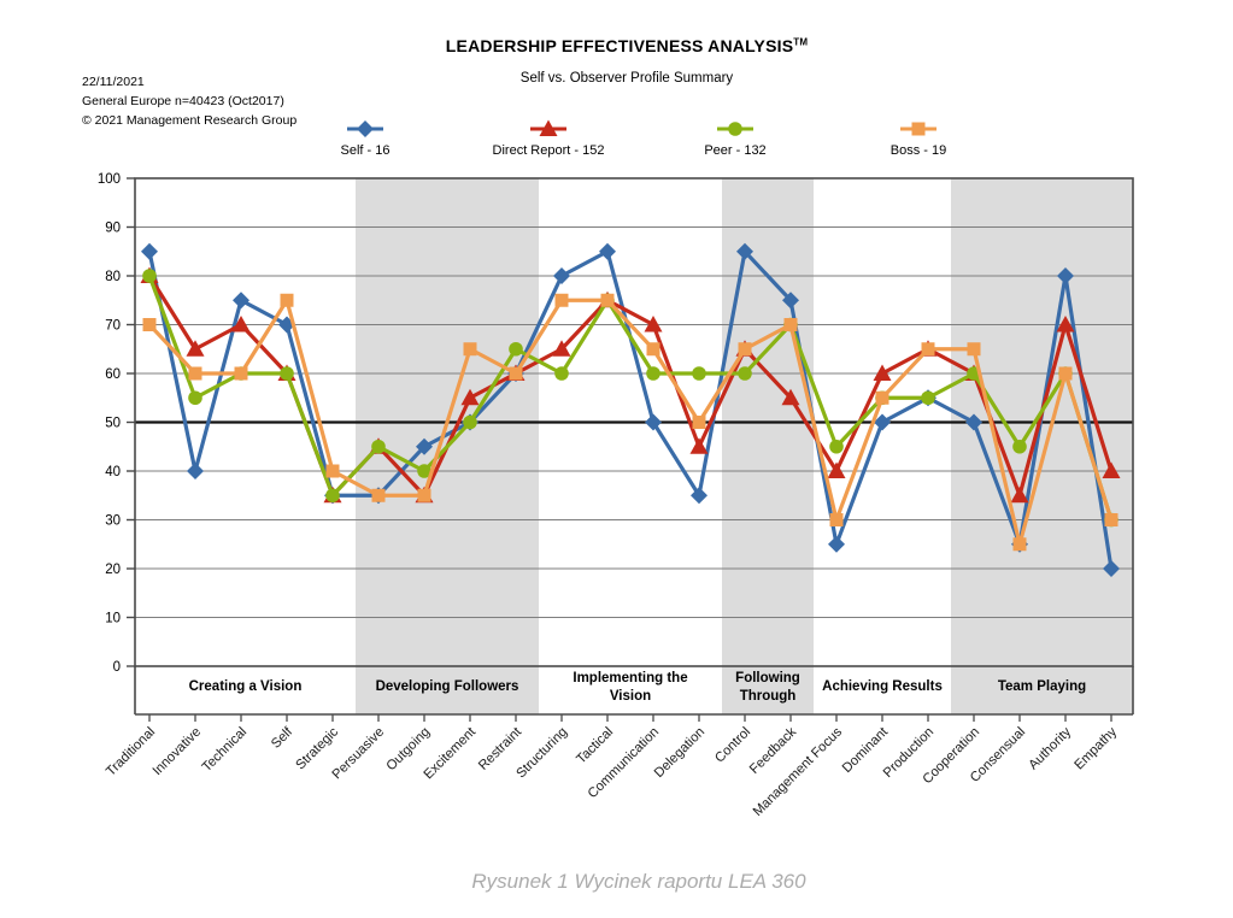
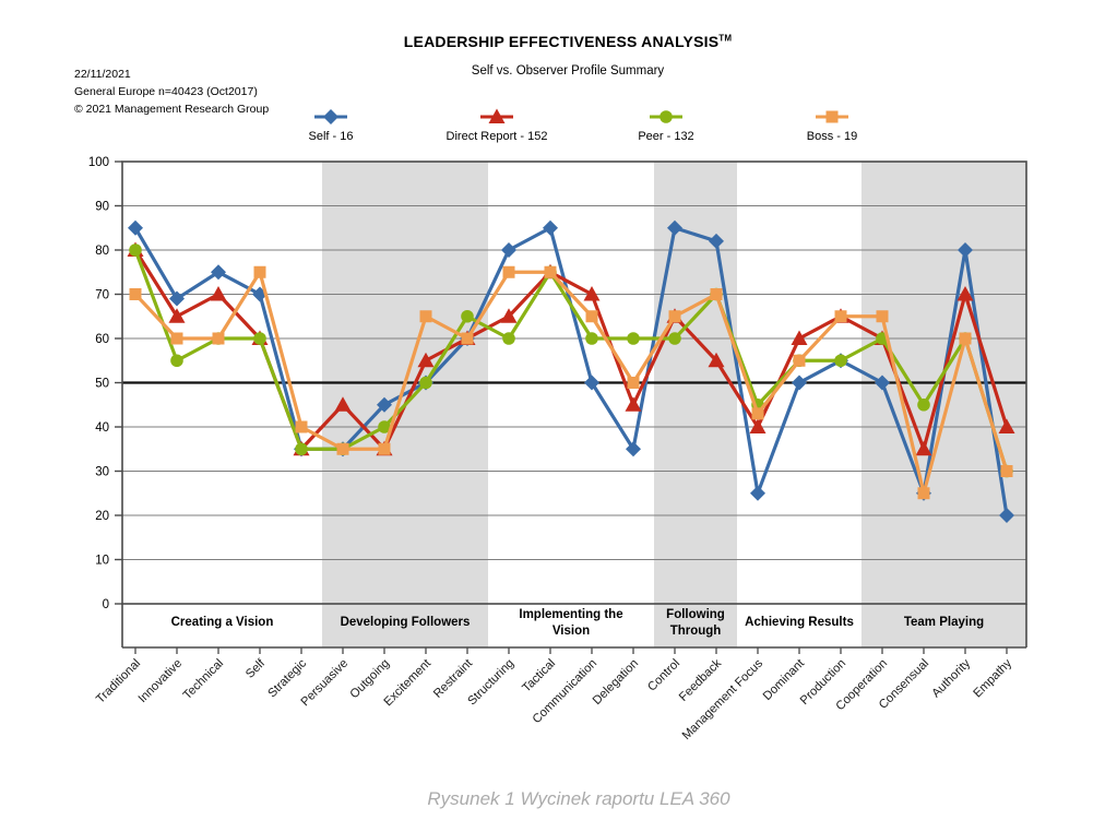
Self - 16/Innovative: 40 -> 69
Peer - 132/Persuasive: 45 -> 35
Self - 16/Feedback: 75 -> 82
Boss - 19/Management Focus: 30 -> 43
